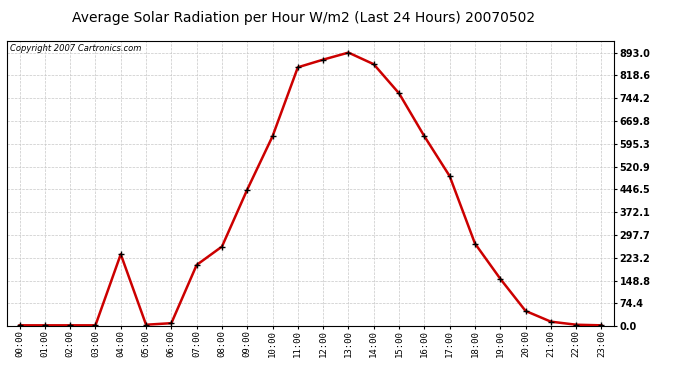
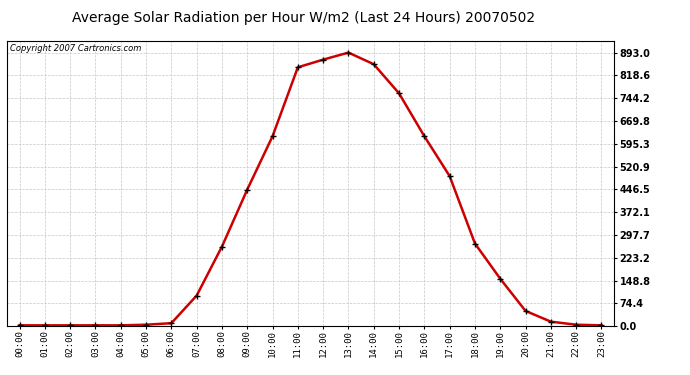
04:00: 235 -> 3
07:00: 200 -> 100
